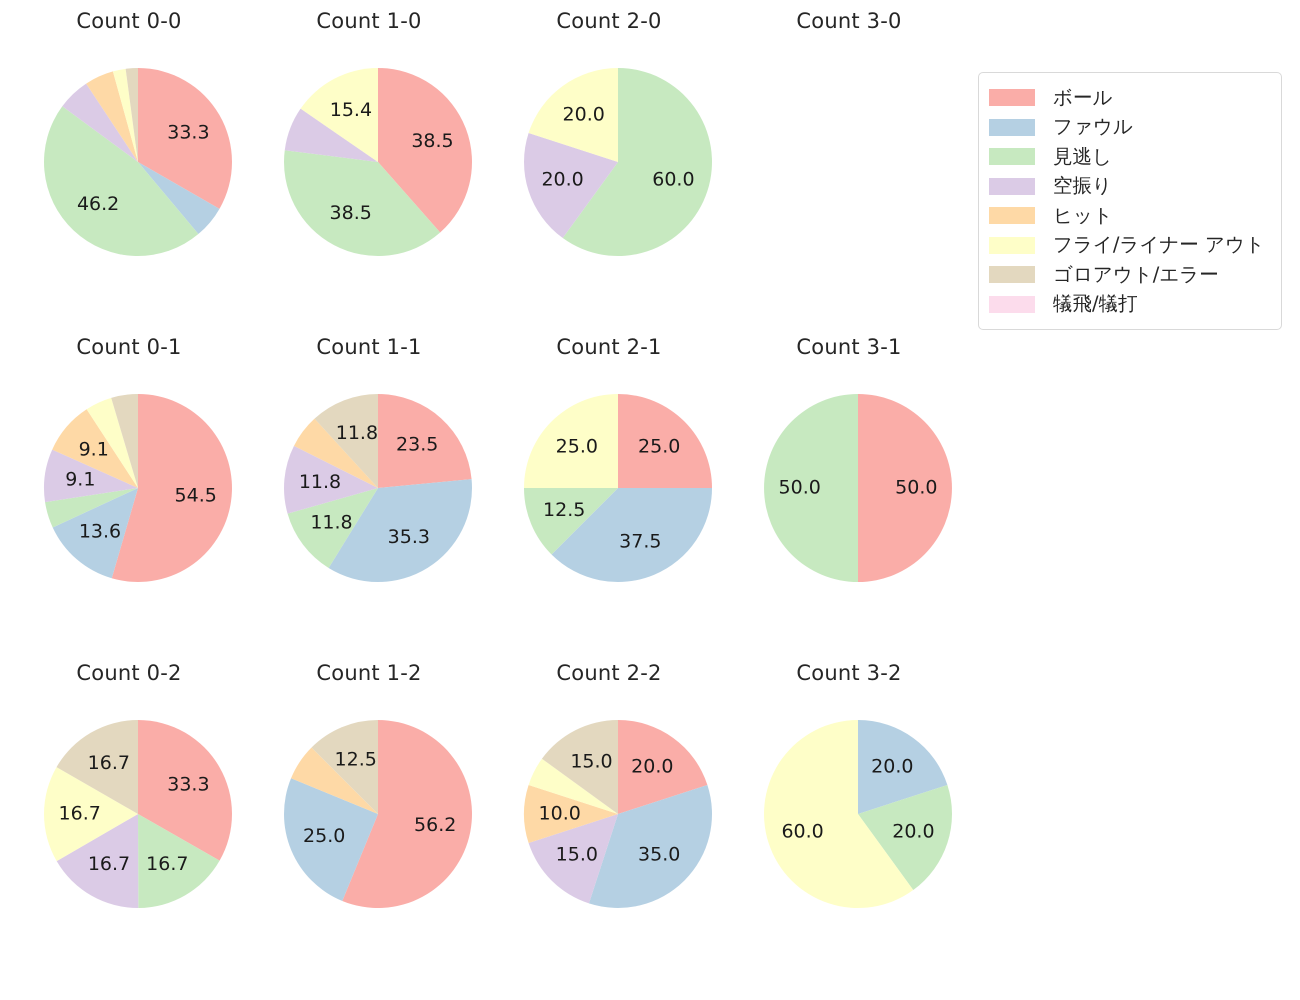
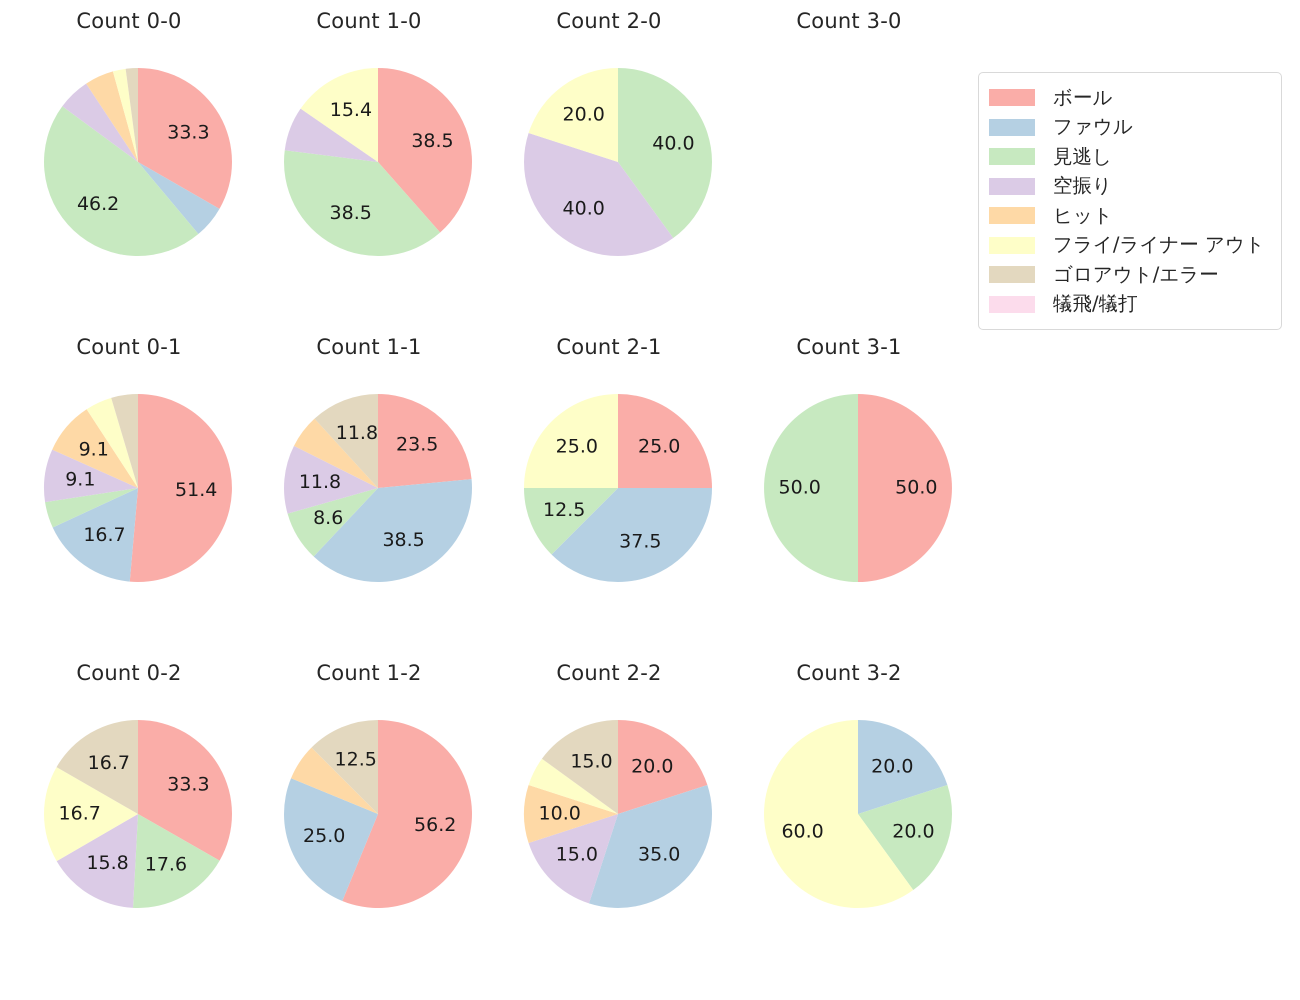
Count 2-0/見逃し: 60.0 -> 40.0
Count 2-0/空振り: 20.0 -> 40.0
Count 0-1/ボール: 54.5 -> 51.4
Count 0-1/ファウル: 13.6 -> 16.7
Count 1-1/ファウル: 35.3 -> 38.5
Count 1-1/見逃し: 11.8 -> 8.6
Count 0-2/見逃し: 16.7 -> 17.6
Count 0-2/空振り: 16.7 -> 15.8
